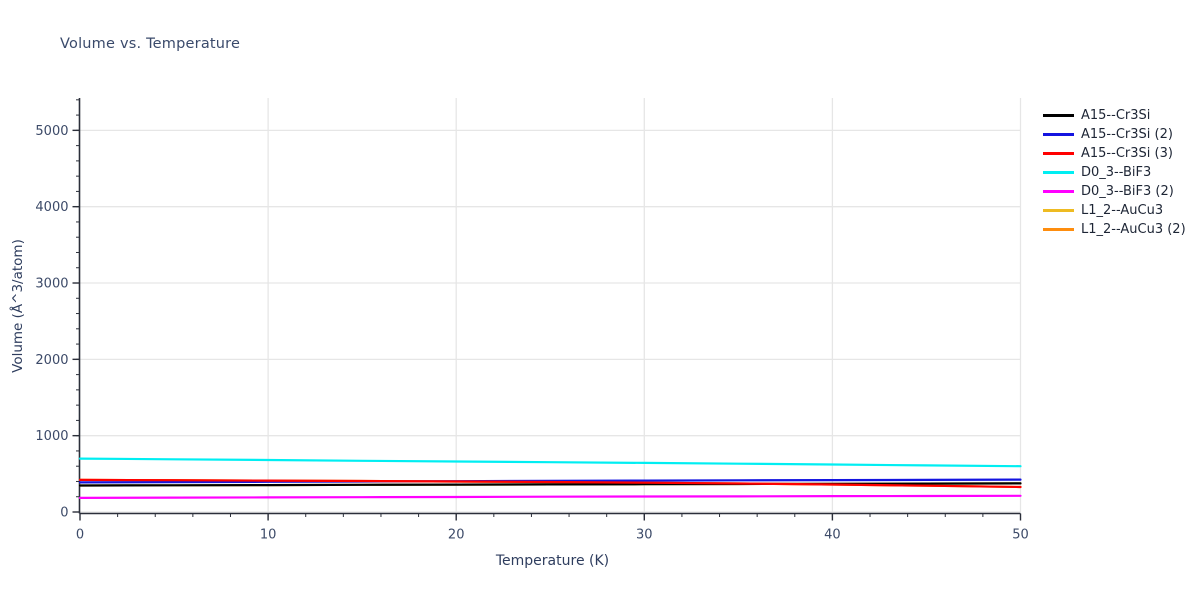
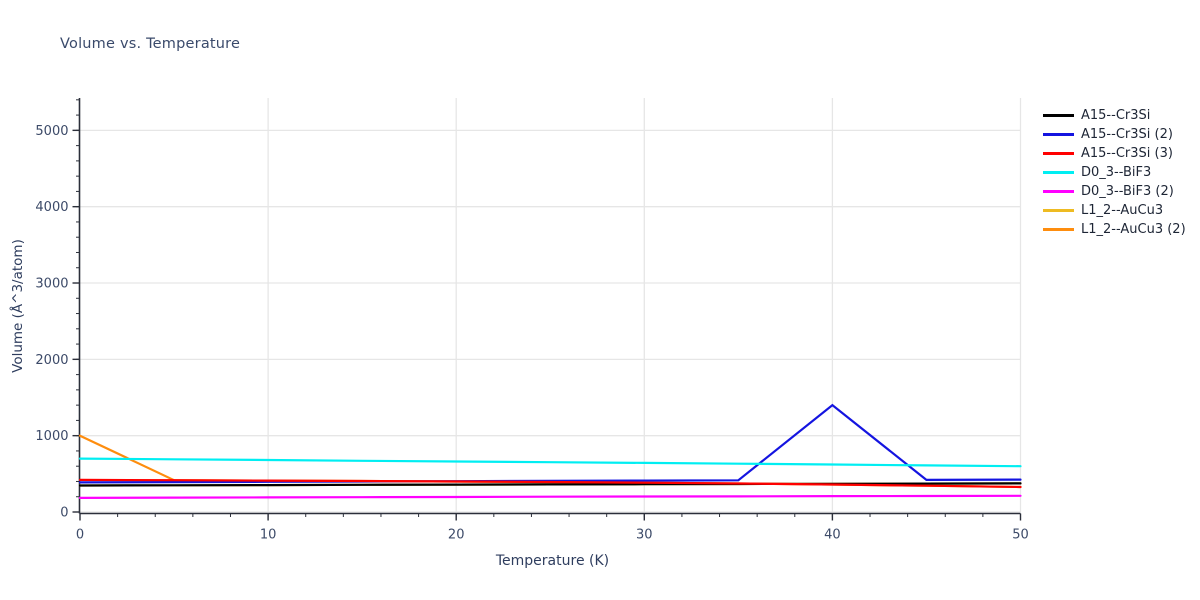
L1_2--AuCu3 (2)/0: 400 -> 1000
A15--Cr3Si (2)/40: 400 -> 1400
